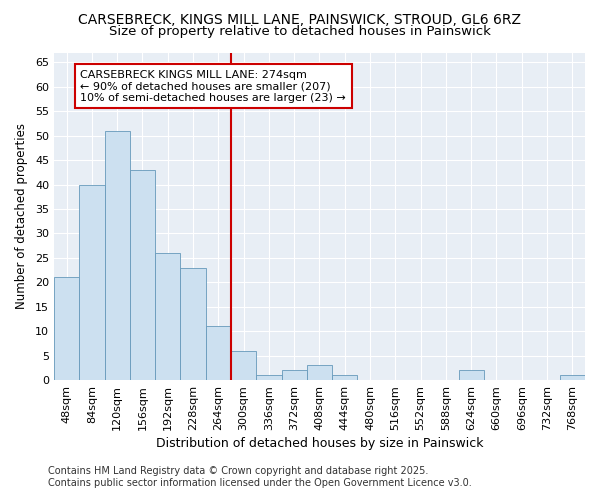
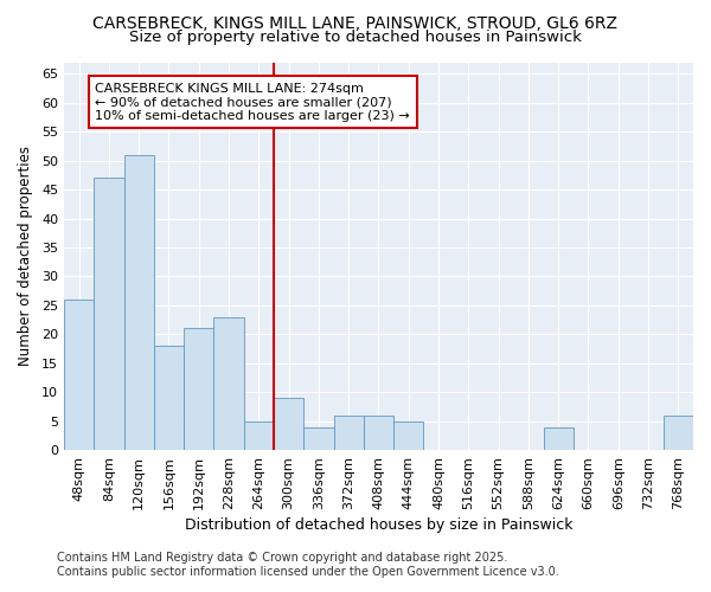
48sqm: 21 -> 26
84sqm: 40 -> 47
156sqm: 43 -> 18
192sqm: 26 -> 21
264sqm: 11 -> 5
300sqm: 6 -> 9
336sqm: 1 -> 4
372sqm: 2 -> 6
408sqm: 3 -> 6
444sqm: 1 -> 5
624sqm: 2 -> 4
768sqm: 1 -> 6
